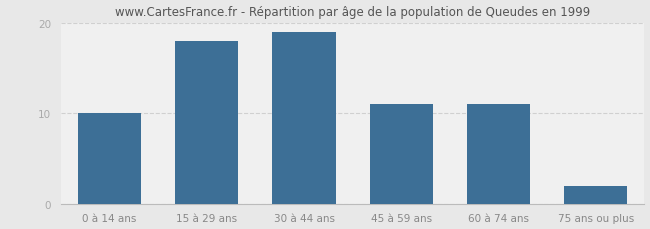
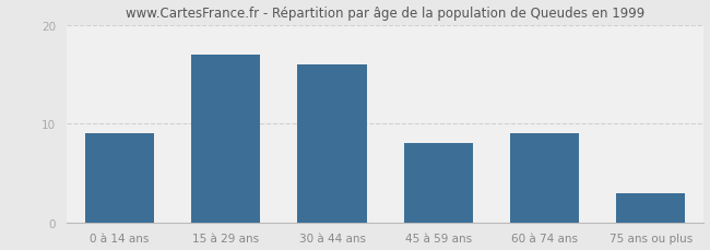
0 à 14 ans: 10 -> 9
15 à 29 ans: 18 -> 17
30 à 44 ans: 19 -> 16
45 à 59 ans: 11 -> 8
60 à 74 ans: 11 -> 9
75 ans ou plus: 2 -> 3
